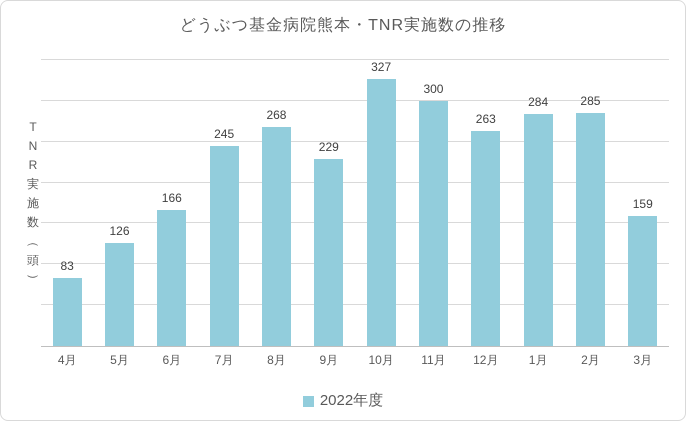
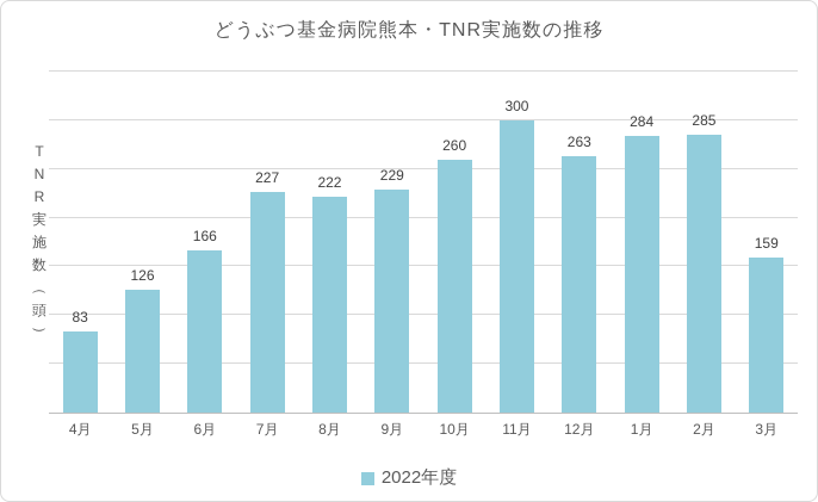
7月: 245 -> 227
8月: 268 -> 222
10月: 327 -> 260
